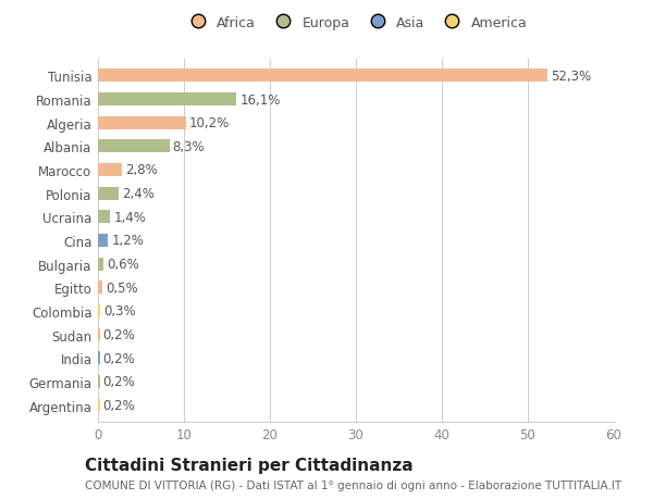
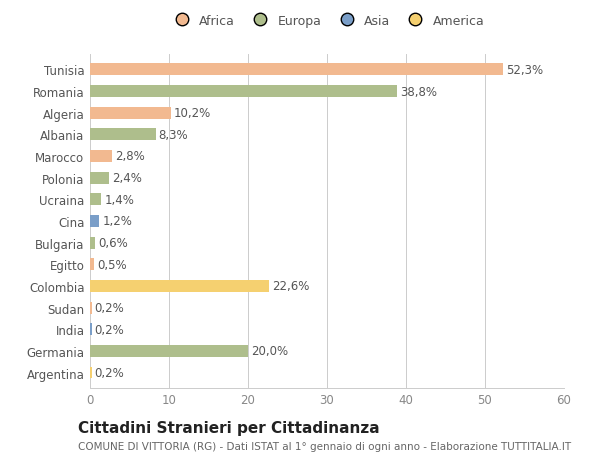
Romania: 16,1% -> 38,8%
Colombia: 0,3% -> 22,6%
Germania: 0,2% -> 20,0%
